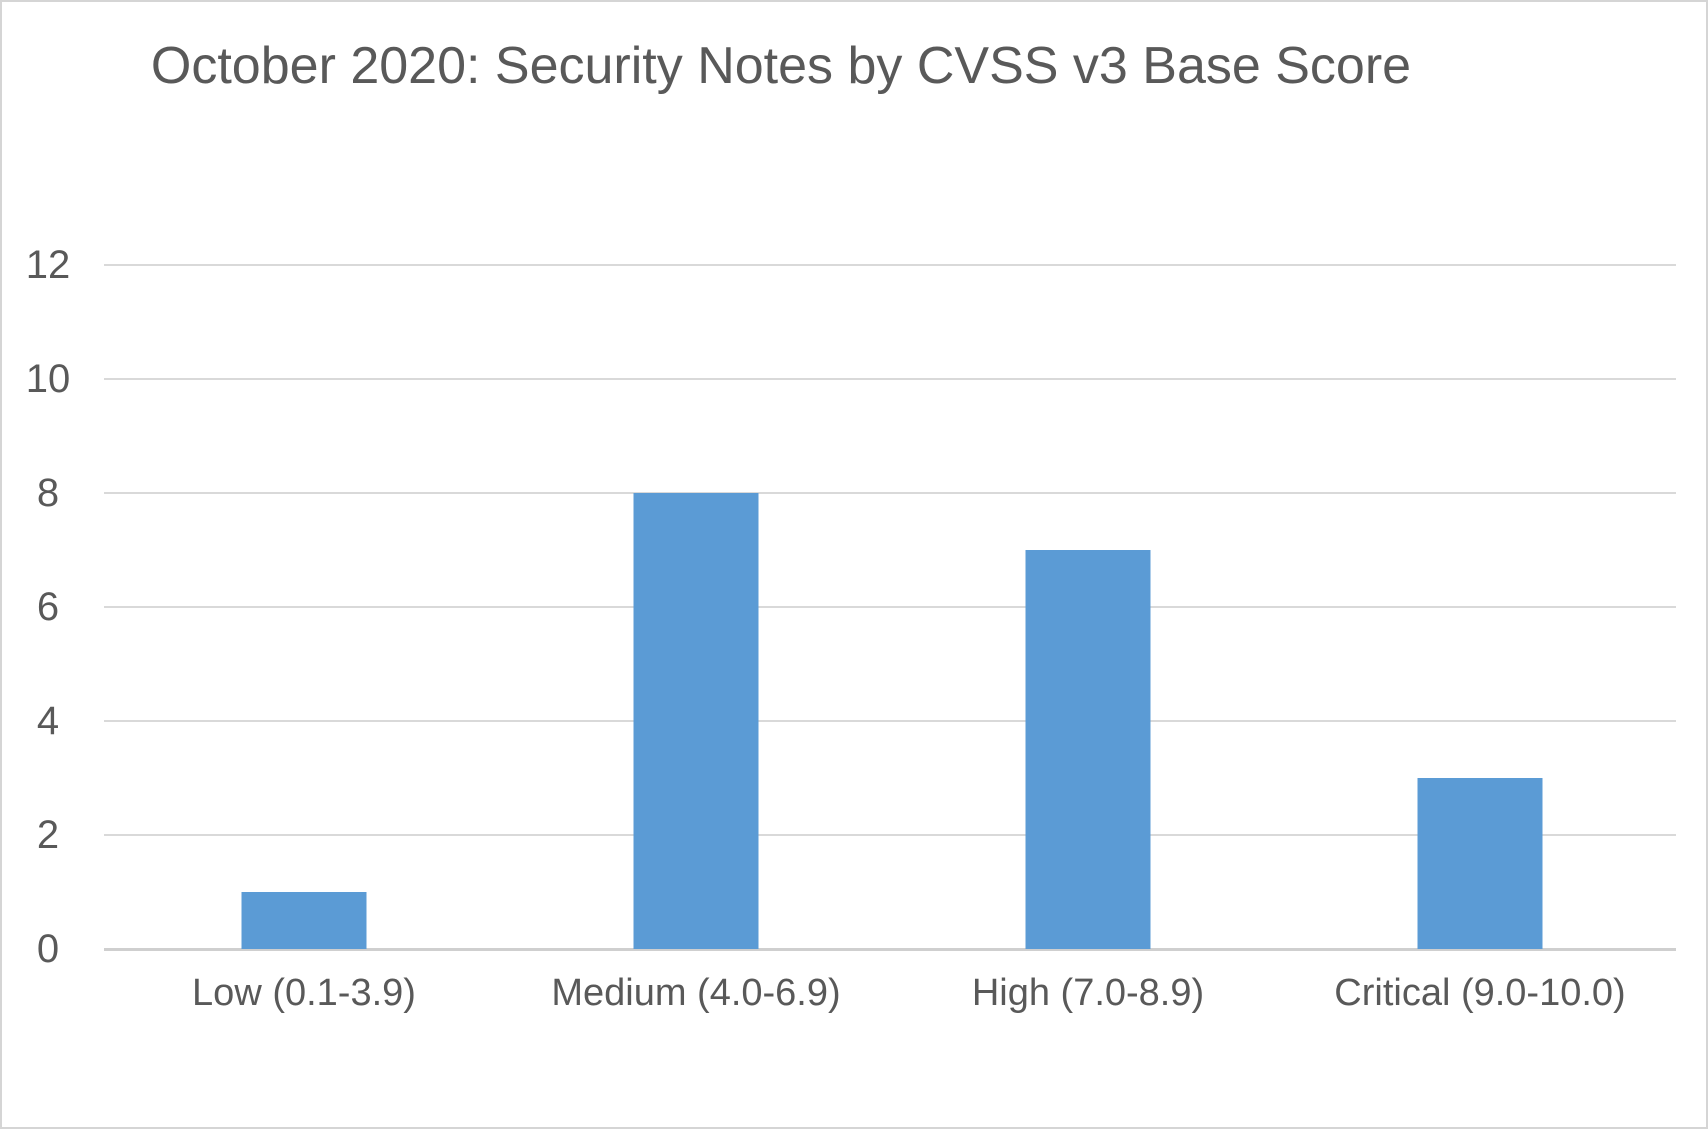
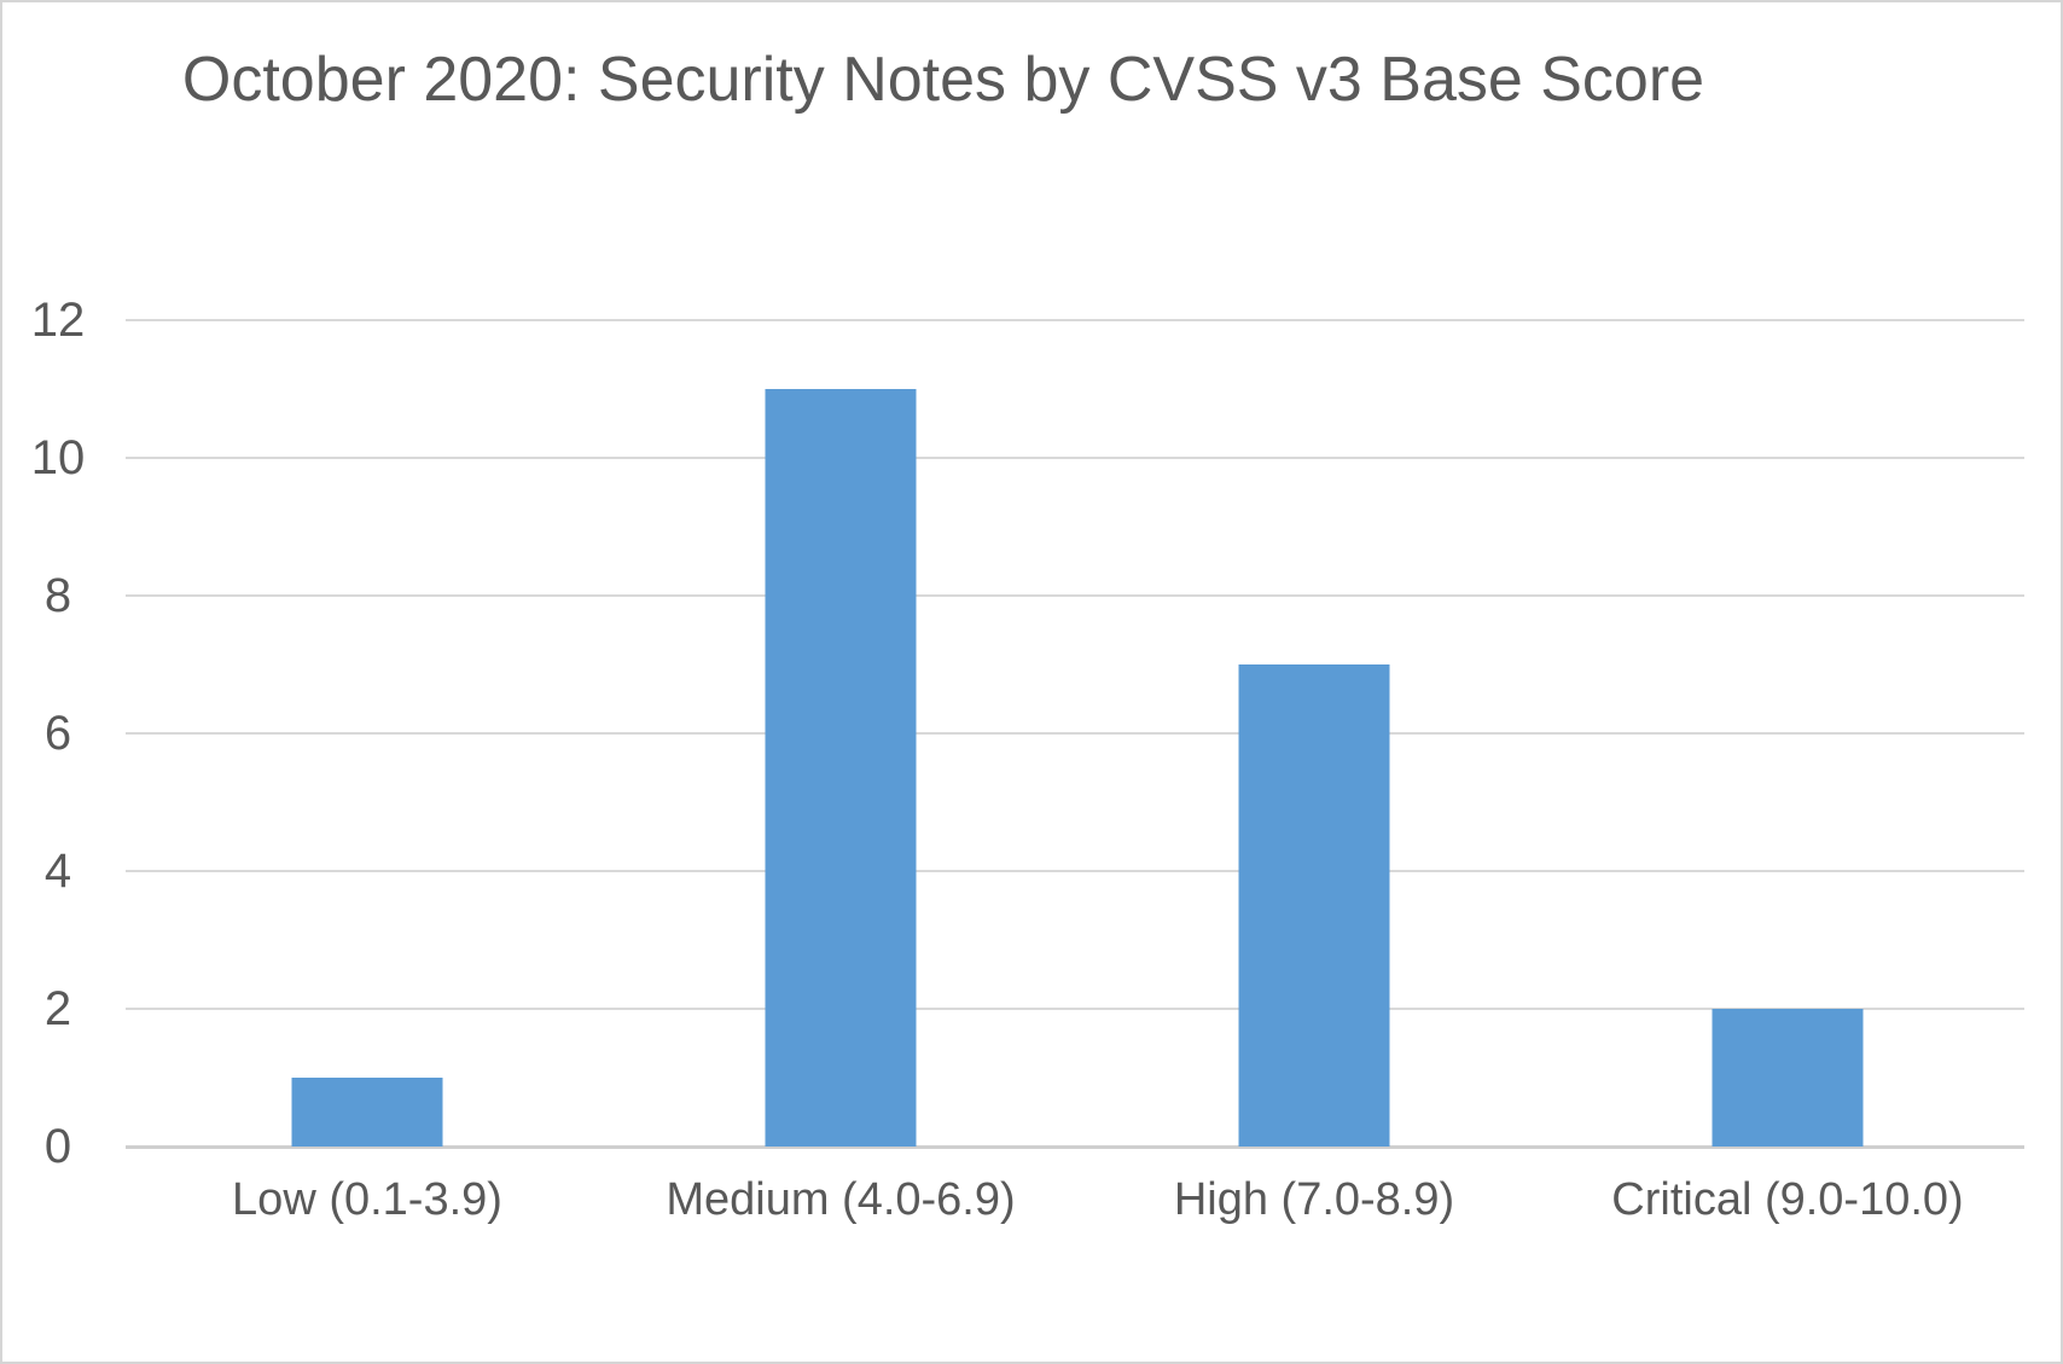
Medium (4.0-6.9): 8 -> 11
Critical (9.0-10.0): 3 -> 2
